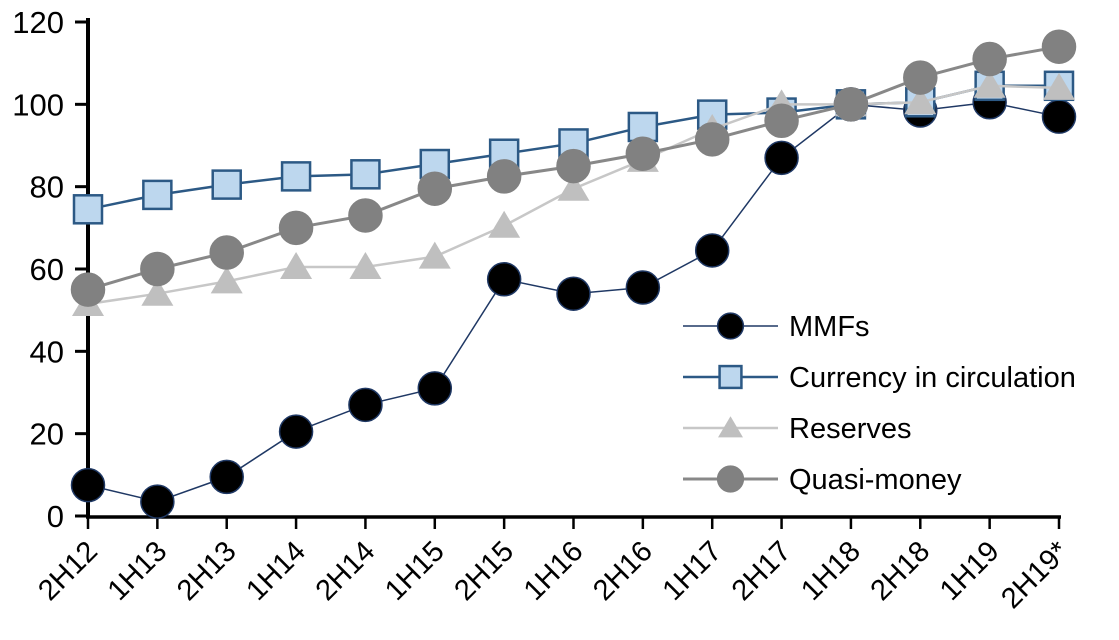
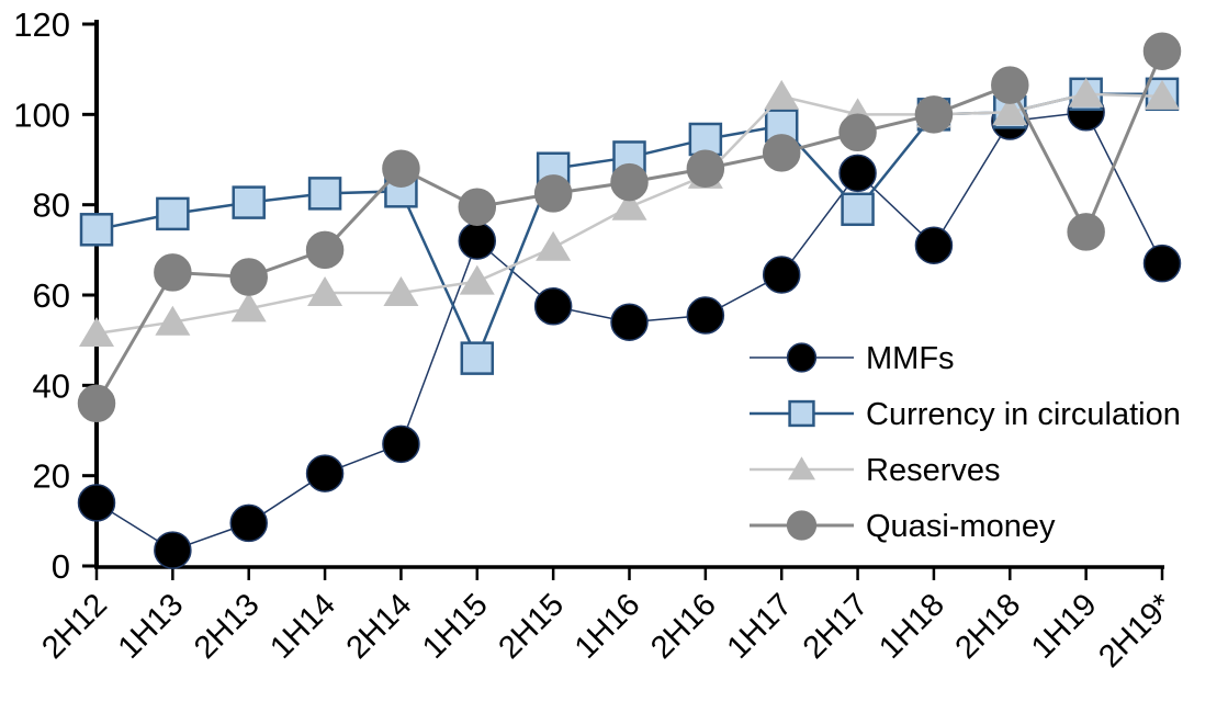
MMFs/2H12: 8 -> 14
Quasi-money/2H12: 55 -> 36
Quasi-money/1H13: 60 -> 65
Quasi-money/2H14: 73 -> 88
MMFs/1H15: 31 -> 72
Currency in circulation/1H15: 86 -> 46
Reserves/1H17: 94 -> 104
Currency in circulation/2H17: 98 -> 79
MMFs/1H18: 100 -> 71
Quasi-money/1H19: 111 -> 74
MMFs/2H19*: 97 -> 67
